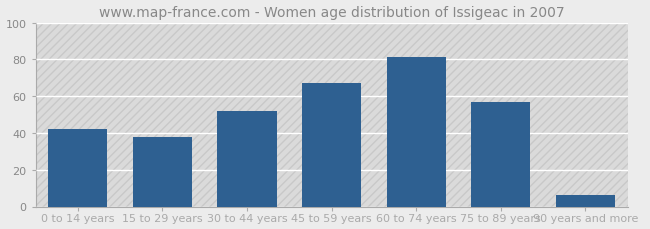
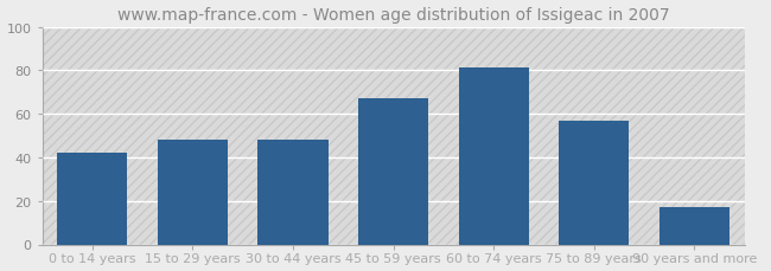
15 to 29 years: 38 -> 48
30 to 44 years: 52 -> 48
90 years and more: 6 -> 17
